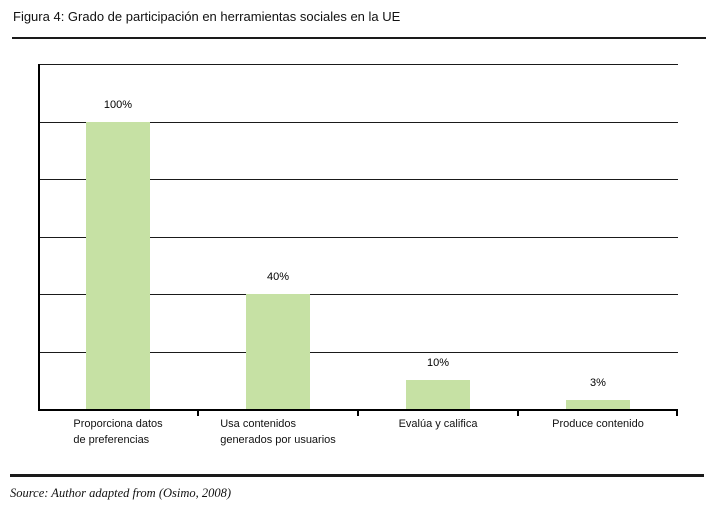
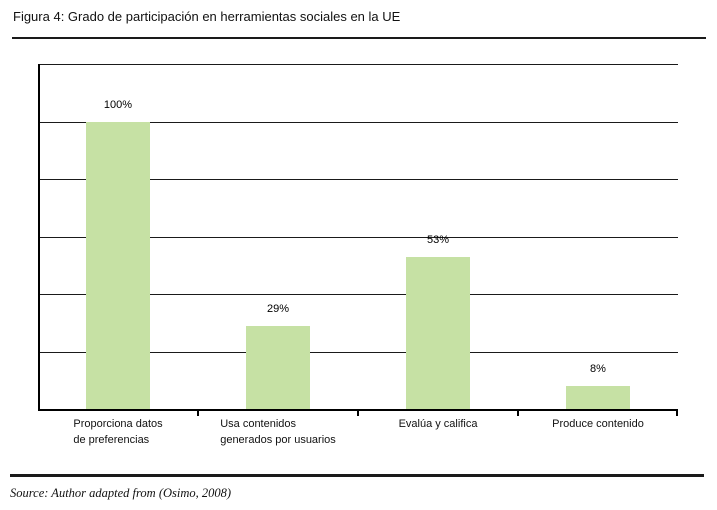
Usa contenidos generados por usuarios: 40% -> 29%
Evalúa y califica: 10% -> 53%
Produce contenido: 3% -> 8%
